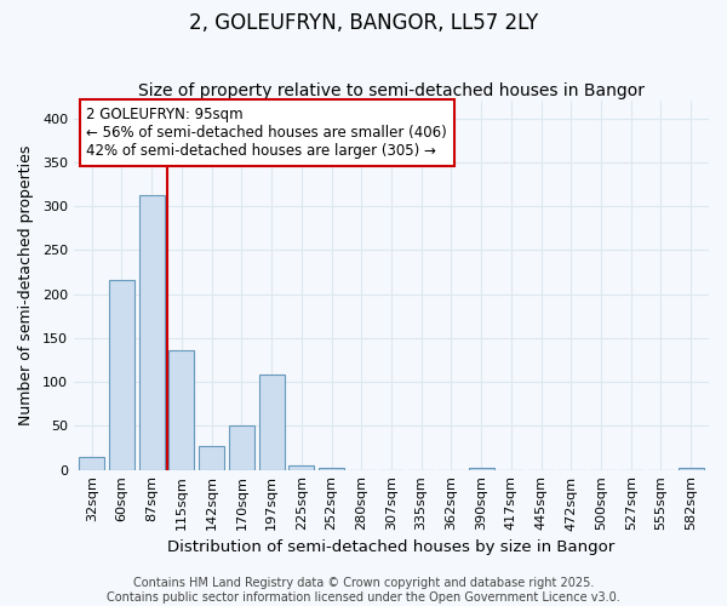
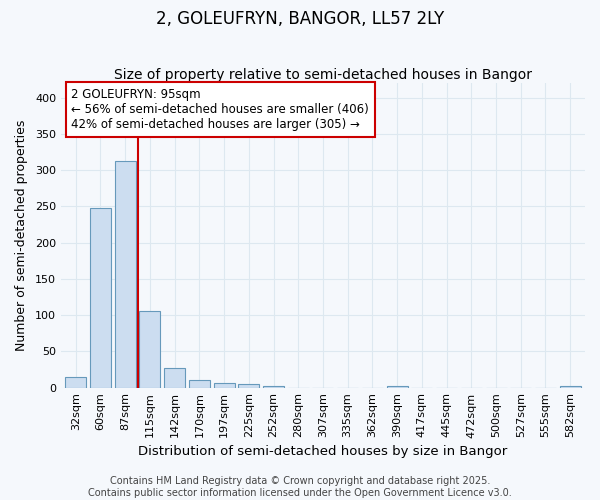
60sqm: 216 -> 248
115sqm: 136 -> 105
170sqm: 50 -> 10
197sqm: 108 -> 6
